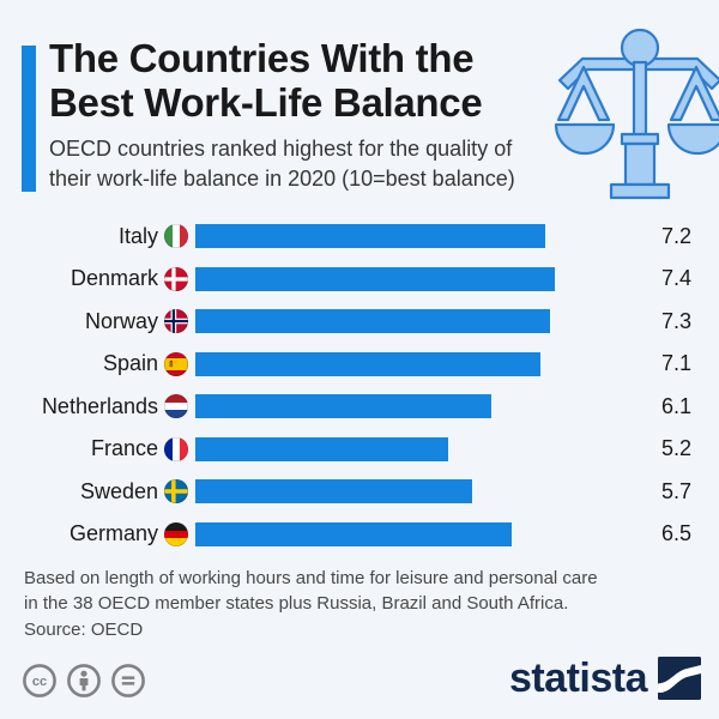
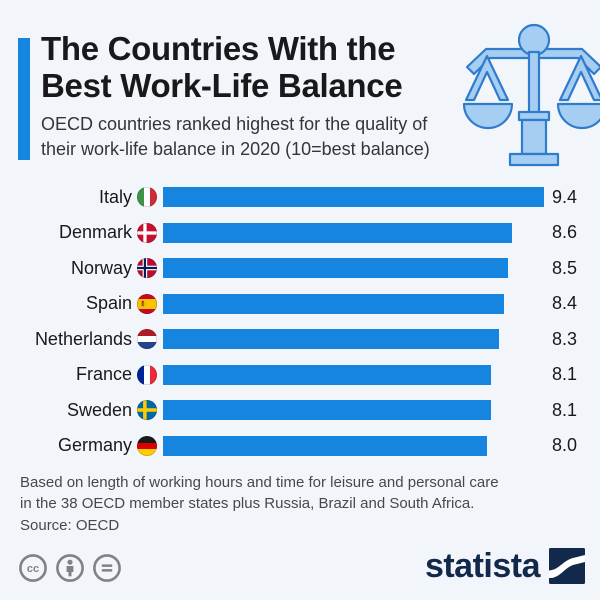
Italy: 7.2 -> 9.4
Denmark: 7.4 -> 8.6
Norway: 7.3 -> 8.5
Spain: 7.1 -> 8.4
Netherlands: 6.1 -> 8.3
France: 5.2 -> 8.1
Sweden: 5.7 -> 8.1
Germany: 6.5 -> 8.0
